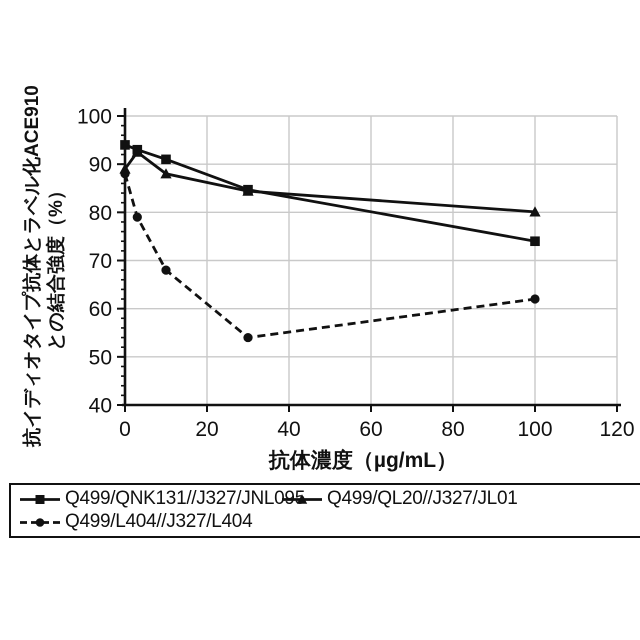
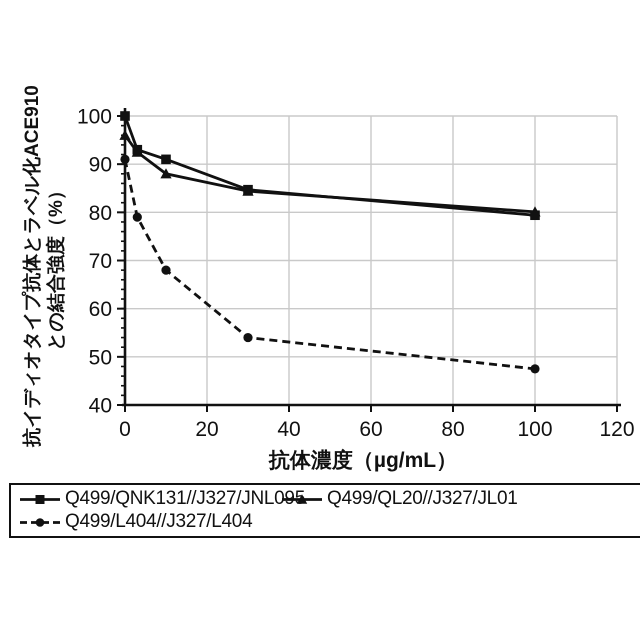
Q499/QNK131//J327/JNL095/0: 94 -> 100
Q499/QL20//J327/JL01/0: 89 -> 96
Q499/L404//J327/L404/0: 88 -> 91
Q499/QNK131//J327/JNL095/100: 74 -> 79
Q499/L404//J327/L404/100: 62 -> 48
